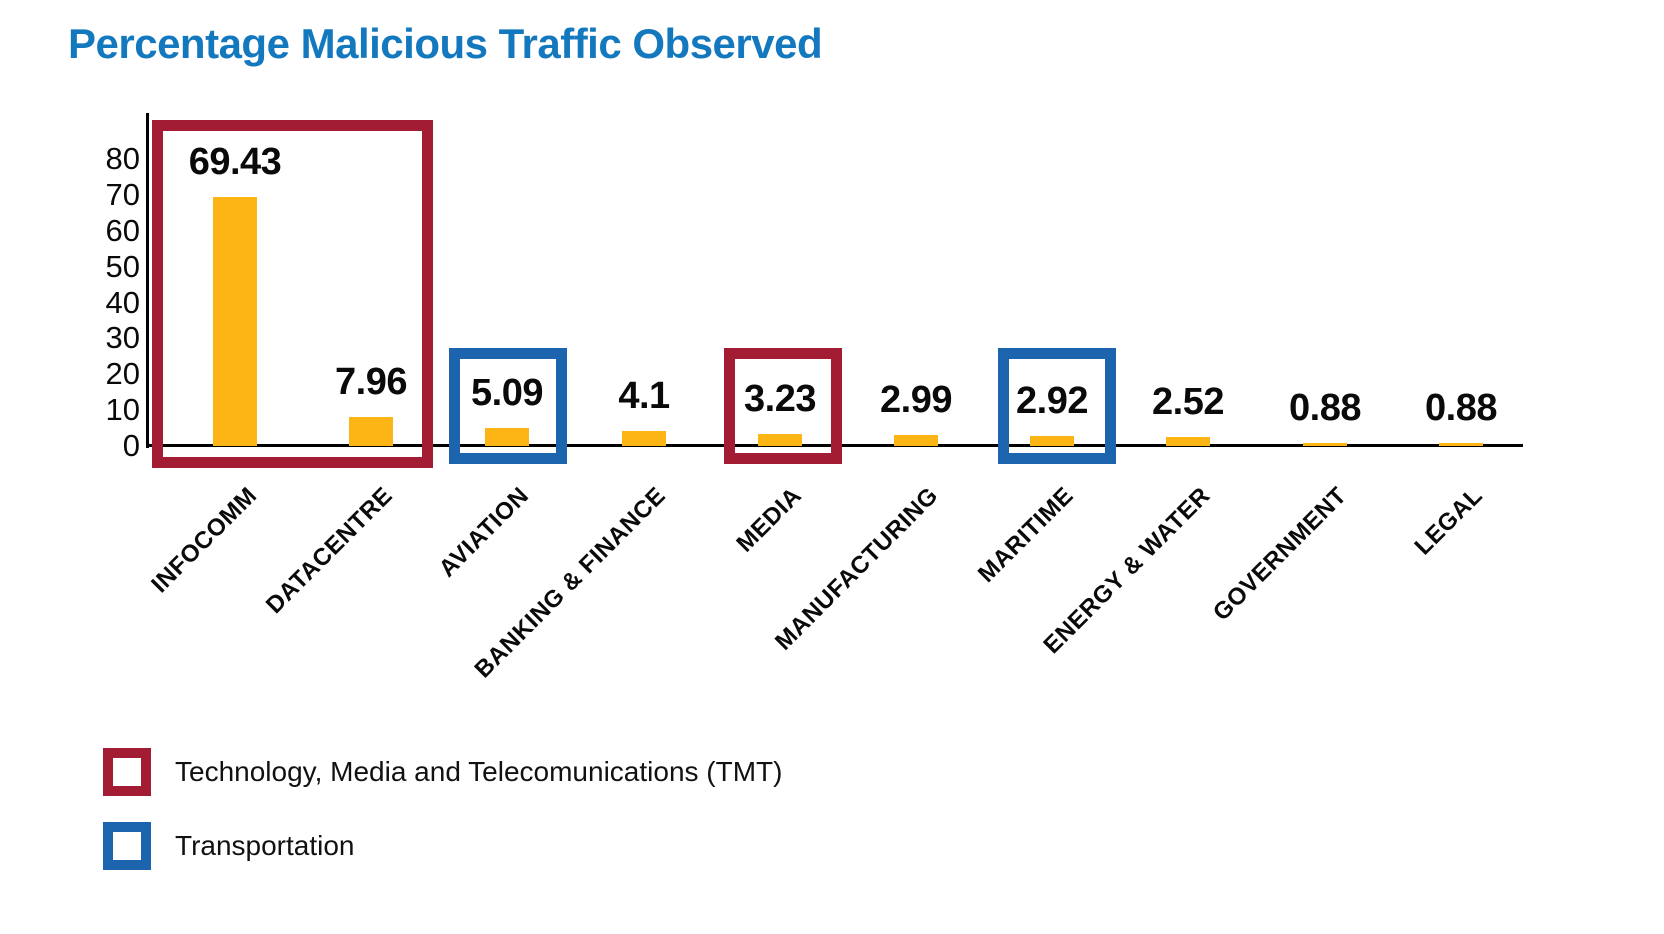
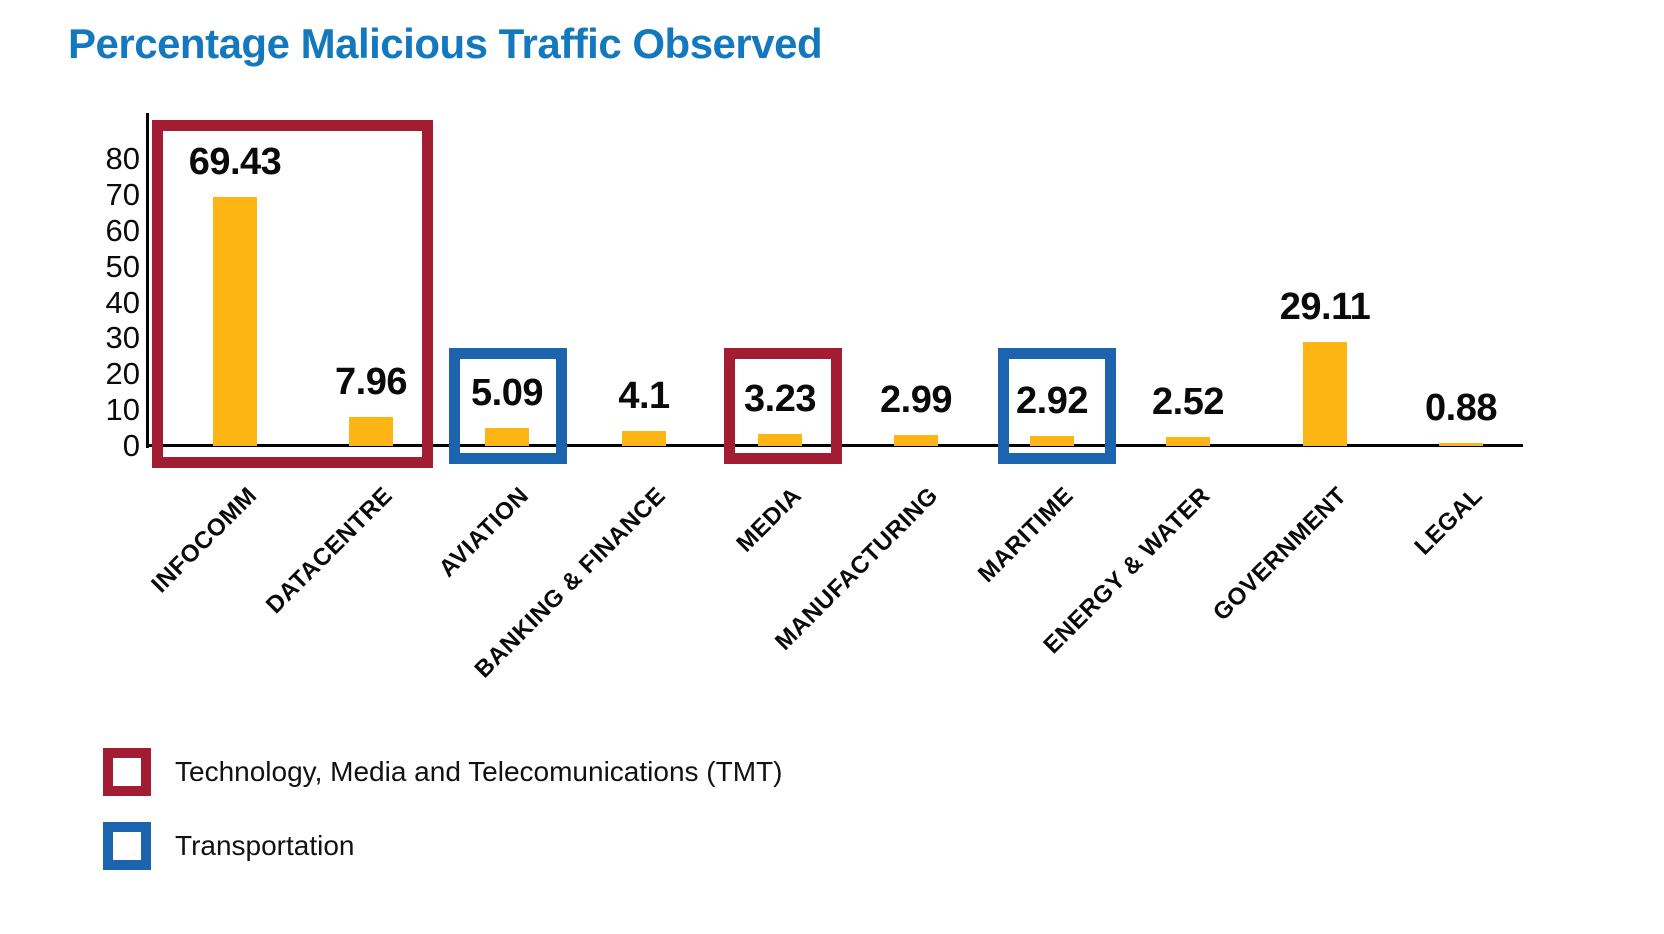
GOVERNMENT: 0.88 -> 29.11
